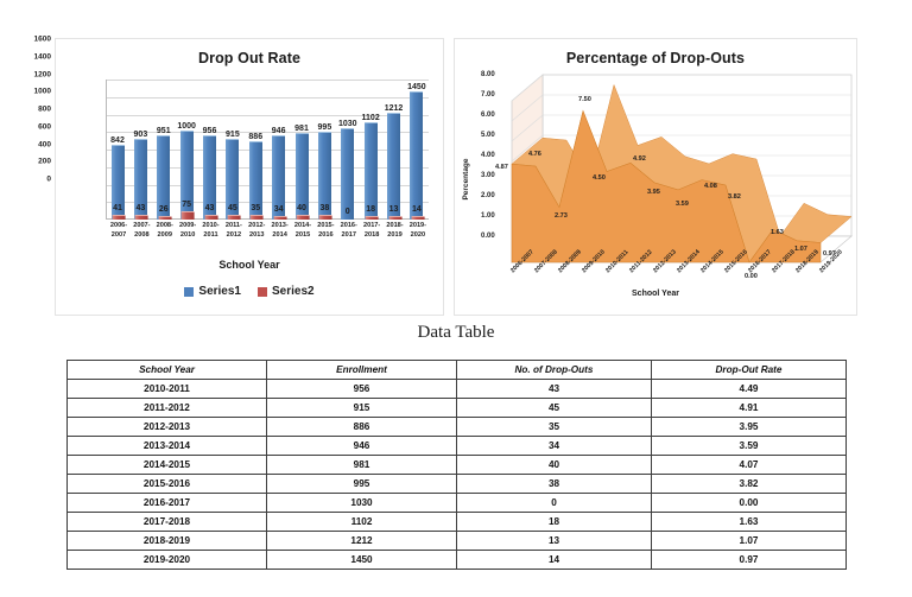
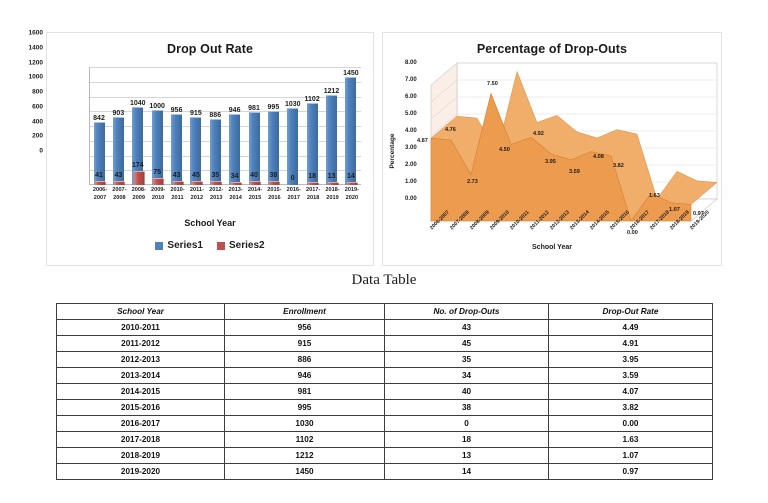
Drop Out Rate/Series1/2008-2009: 951 -> 1040
Drop Out Rate/Series2/2008-2009: 26 -> 174
